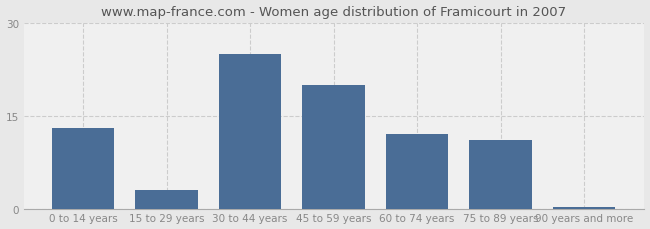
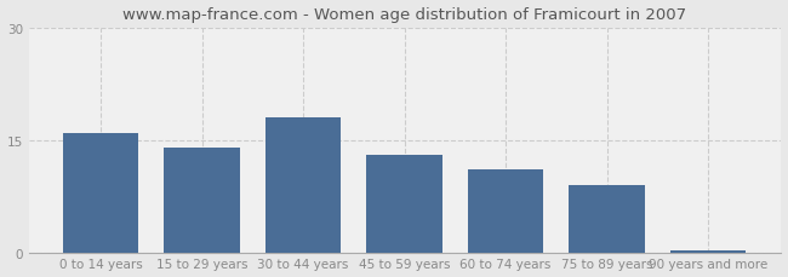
0 to 14 years: 13.0 -> 16.0
15 to 29 years: 3.0 -> 14.0
30 to 44 years: 25.0 -> 18.0
45 to 59 years: 20.0 -> 13.0
60 to 74 years: 12.0 -> 11.0
75 to 89 years: 11.0 -> 9.0
